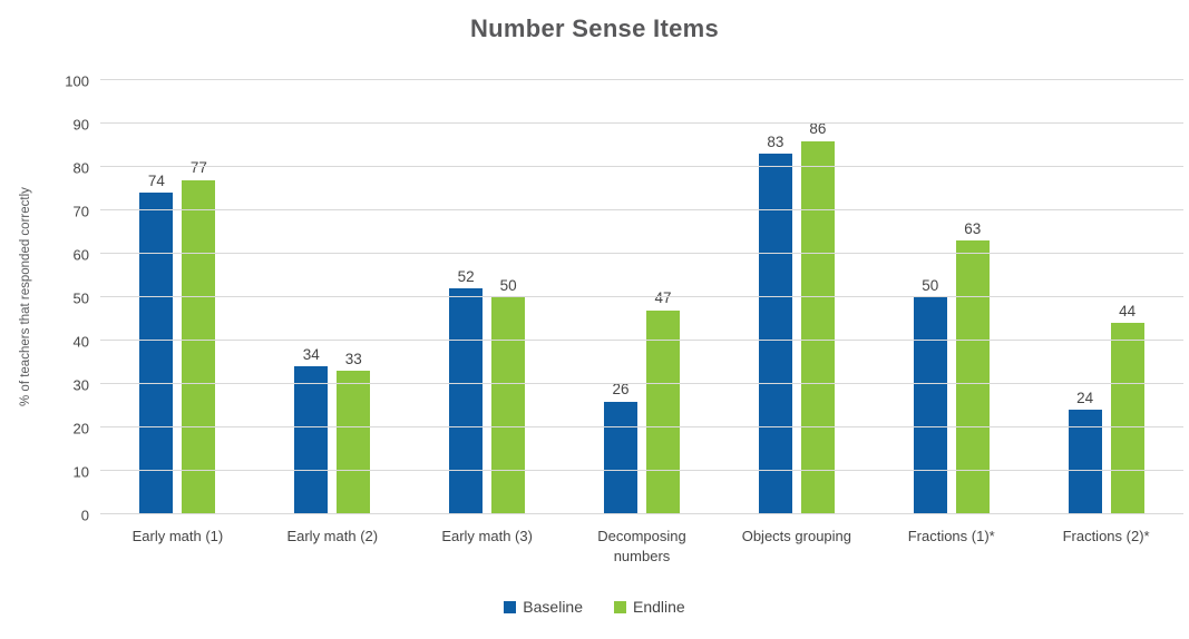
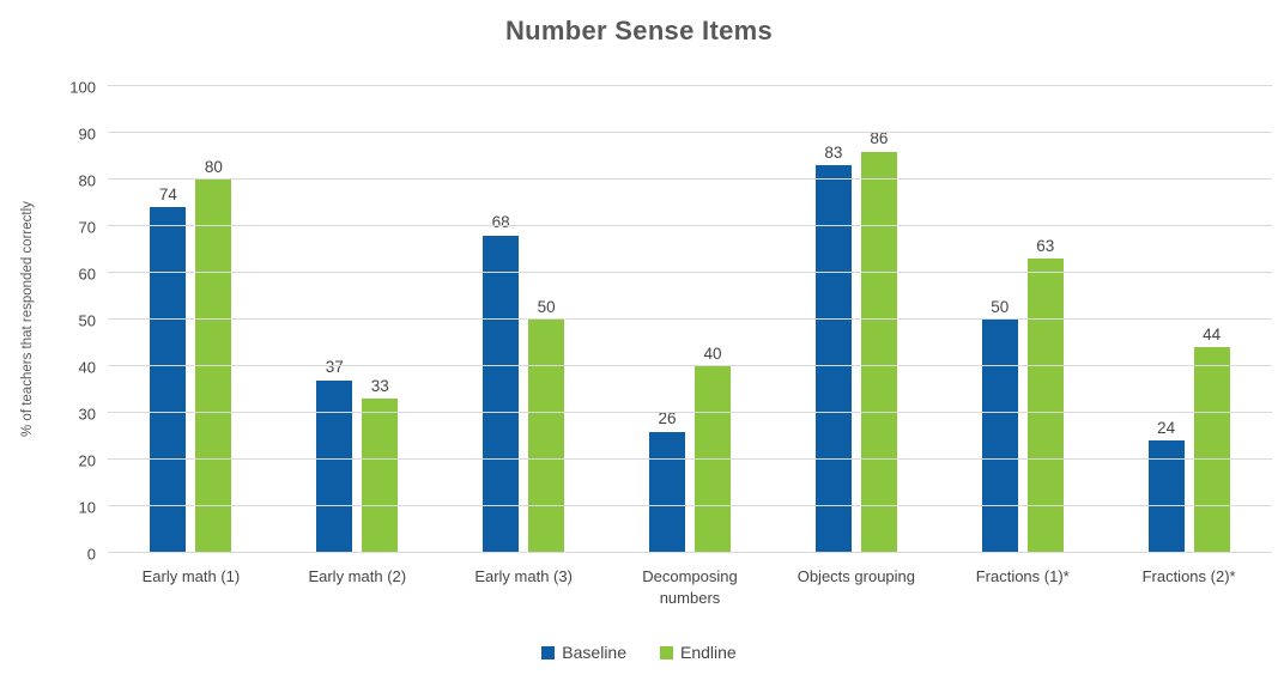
Endline/Early math (1): 77 -> 80
Baseline/Early math (2): 34 -> 37
Baseline/Early math (3): 52 -> 68
Endline/Decomposing numbers: 47 -> 40
